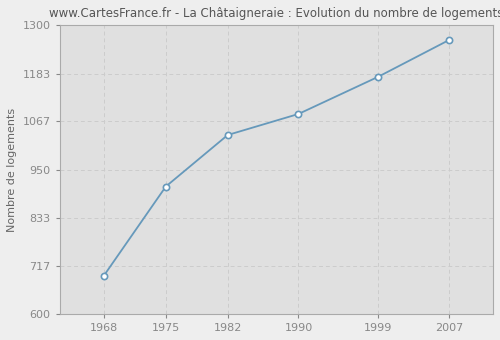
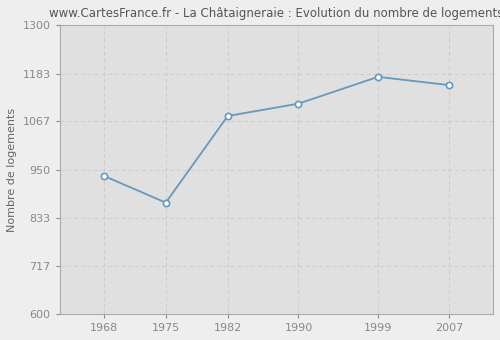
1968: 693 -> 935
1975: 909 -> 870
1982: 1034 -> 1080
1990: 1085 -> 1110
2007: 1264 -> 1155
